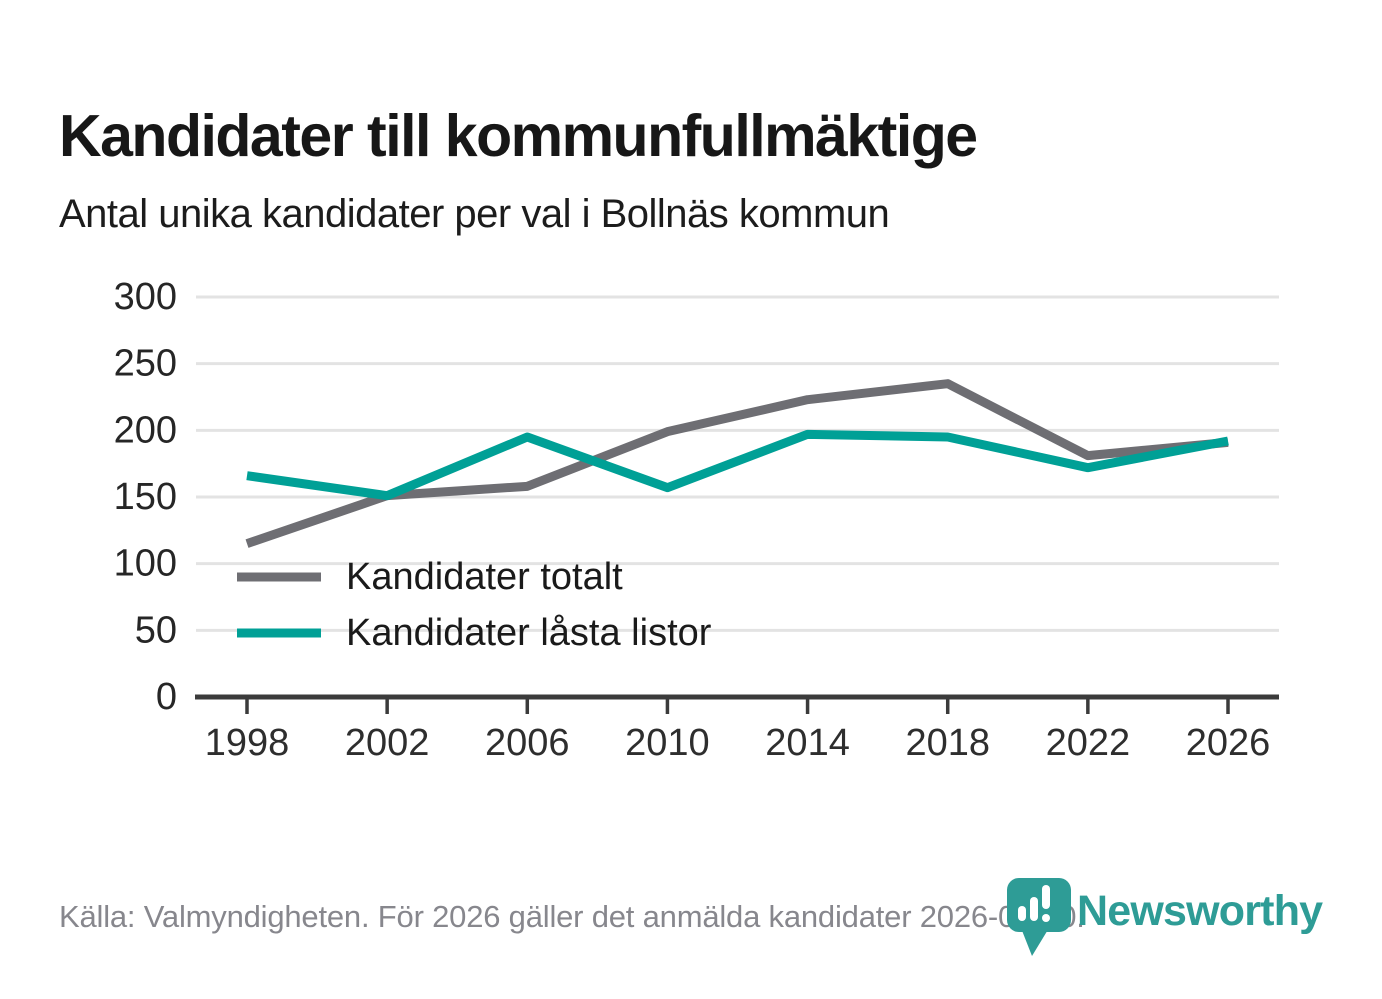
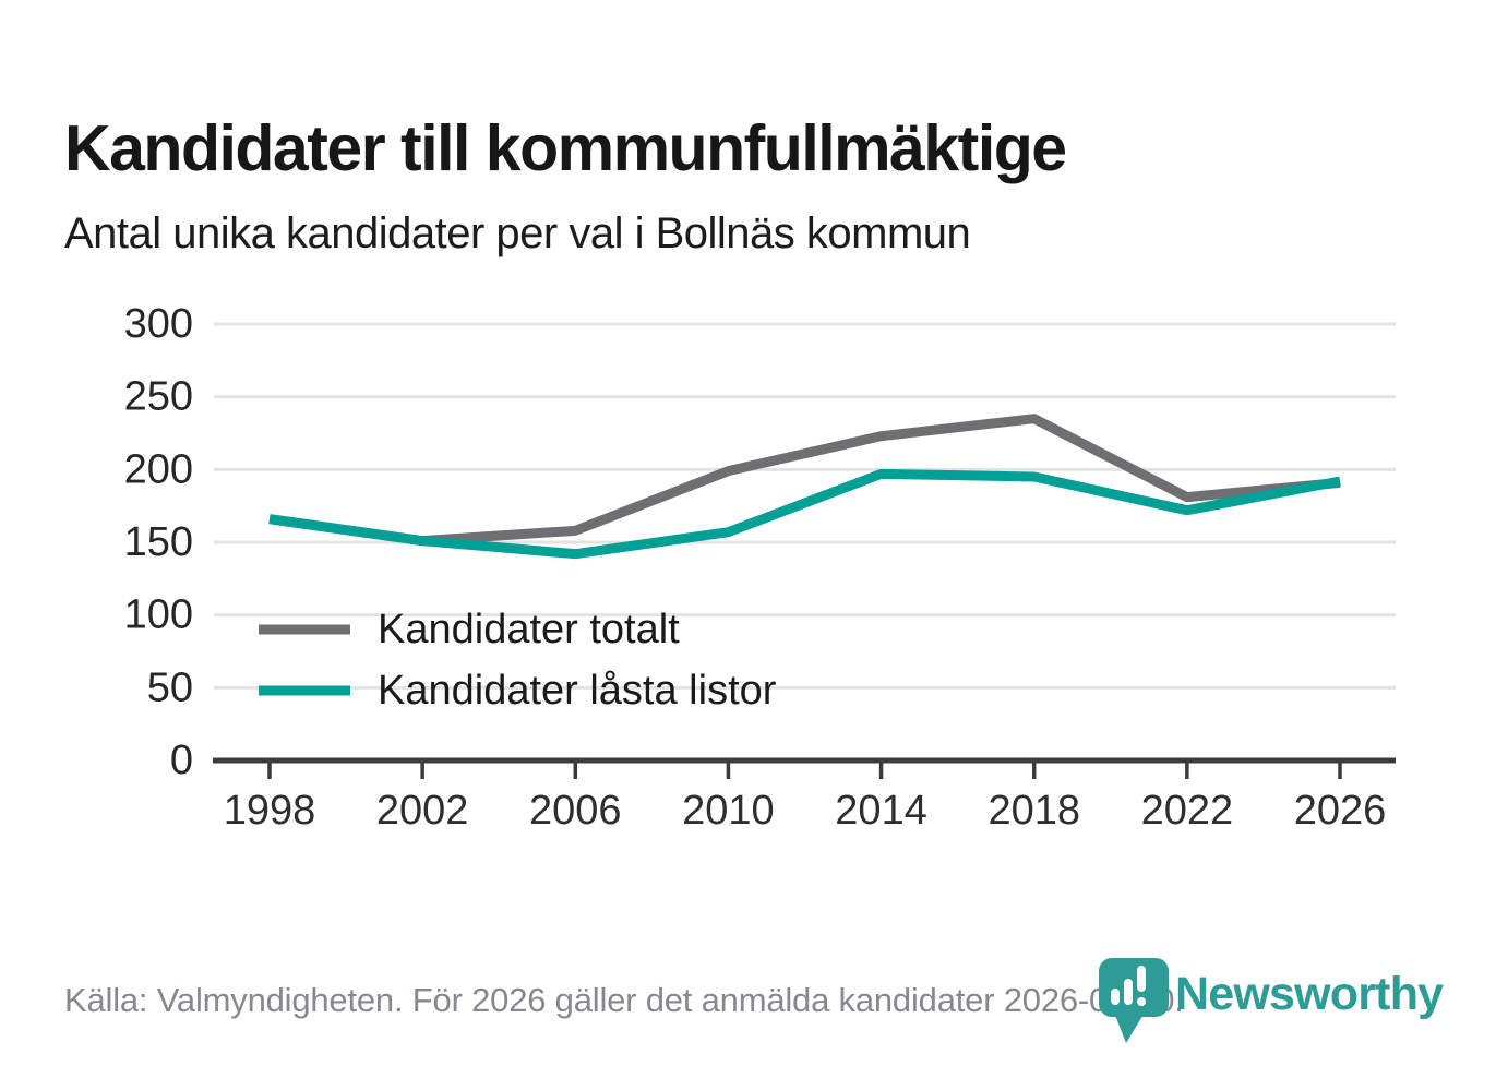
Kandidater totalt/1998: 115 -> 166
Kandidater låsta listor/2006: 195 -> 142
